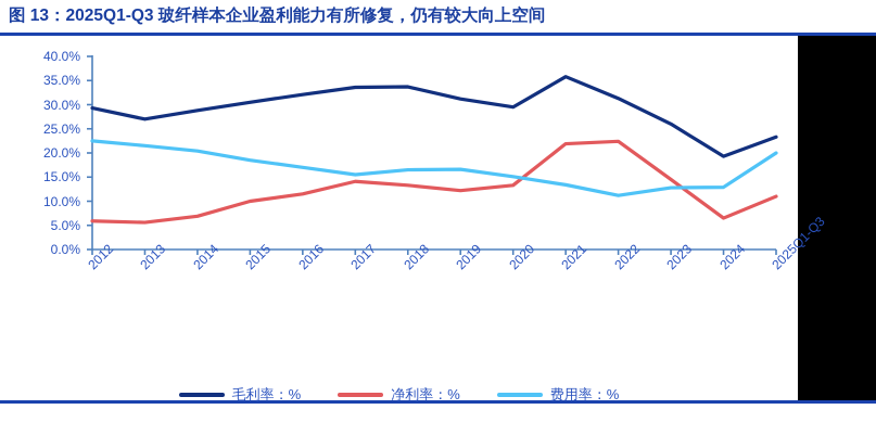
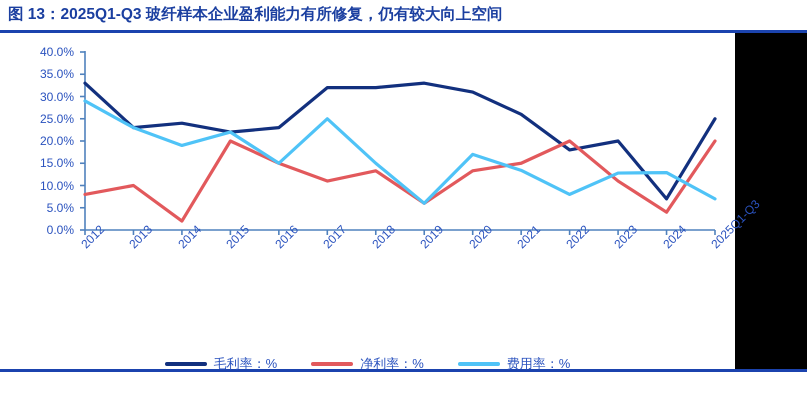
毛利率：%/2012: 29% -> 33%
净利率：%/2012: 6% -> 8%
费用率：%/2012: 22% -> 29%
毛利率：%/2013: 27% -> 23%
净利率：%/2013: 6% -> 10%
费用率：%/2013: 22% -> 23%
毛利率：%/2014: 29% -> 24%
净利率：%/2014: 7% -> 2%
费用率：%/2014: 20% -> 19%
毛利率：%/2015: 30% -> 22%
净利率：%/2015: 10% -> 20%
费用率：%/2015: 18% -> 22%
毛利率：%/2016: 32% -> 23%
净利率：%/2016: 12% -> 15%
费用率：%/2016: 17% -> 15%
毛利率：%/2017: 34% -> 32%
净利率：%/2017: 14% -> 11%
费用率：%/2017: 16% -> 25%
毛利率：%/2018: 34% -> 32%
费用率：%/2018: 16% -> 15%
毛利率：%/2019: 31% -> 33%
净利率：%/2019: 12% -> 6%
费用率：%/2019: 17% -> 6%
毛利率：%/2020: 30% -> 31%
费用率：%/2020: 15% -> 17%
毛利率：%/2021: 36% -> 26%
净利率：%/2021: 22% -> 15%
毛利率：%/2022: 31% -> 18%
净利率：%/2022: 22% -> 20%
费用率：%/2022: 11% -> 8%
毛利率：%/2023: 26% -> 20%
净利率：%/2023: 14% -> 11%
毛利率：%/2024: 19% -> 7%
净利率：%/2024: 6% -> 4%
毛利率：%/2025Q1-Q3: 23% -> 25%
净利率：%/2025Q1-Q3: 11% -> 20%
费用率：%/2025Q1-Q3: 20% -> 7%
